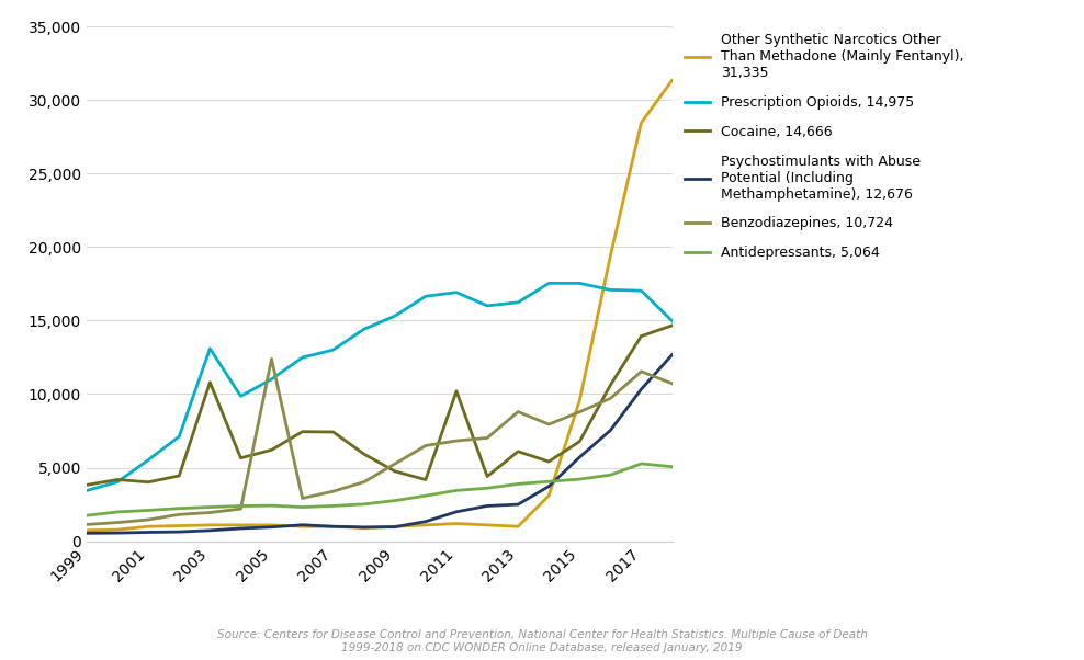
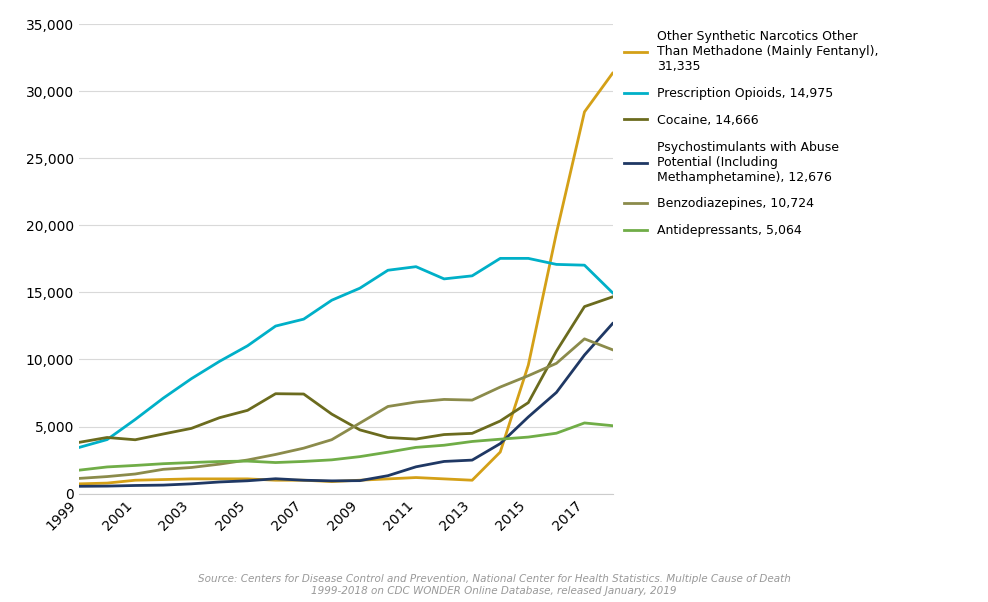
Prescription Opioids, 14,975/2003: 13,100 -> 8,600
Cocaine, 14,666/2003: 10,800 -> 4,900
Benzodiazepines, 10,724/2005: 12,400 -> 2,500
Cocaine, 14,666/2011: 10,200 -> 4,100
Cocaine, 14,666/2013: 6,100 -> 4,500
Benzodiazepines, 10,724/2013: 8,800 -> 7,000
